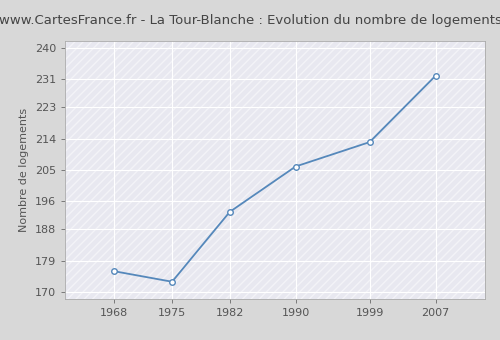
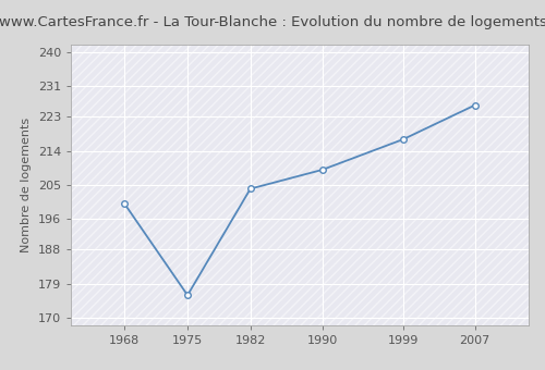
1968: 176 -> 200
1975: 173 -> 176
1982: 193 -> 204
1990: 206 -> 209
1999: 213 -> 217
2007: 232 -> 226
